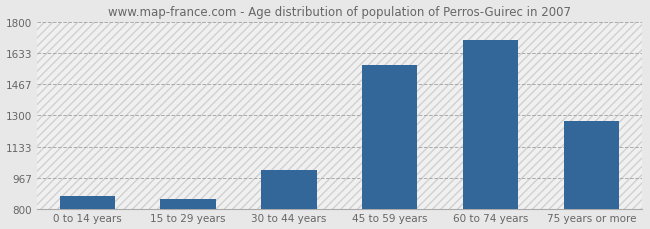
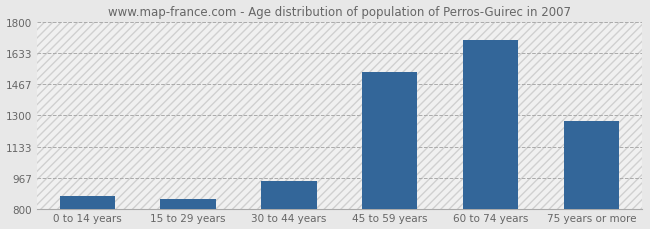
30 to 44 years: 1010 -> 950
45 to 59 years: 1570 -> 1530
